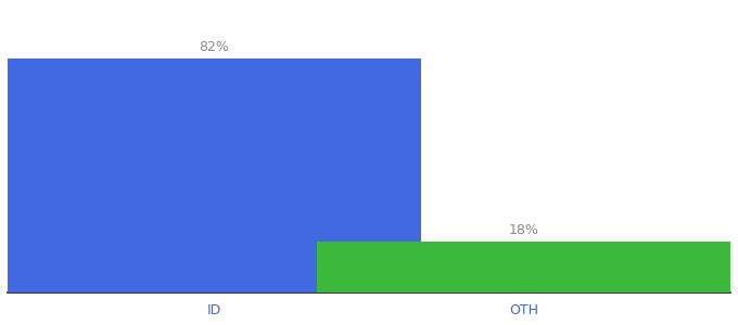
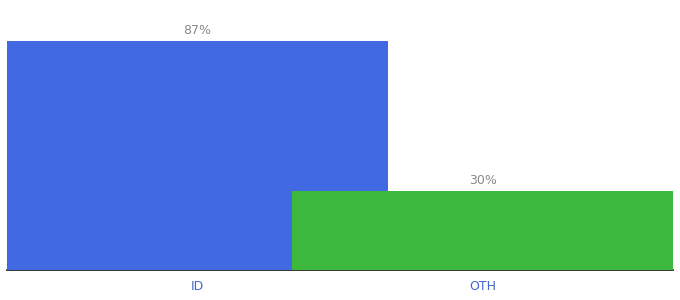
ID: 82% -> 87%
OTH: 18% -> 30%
